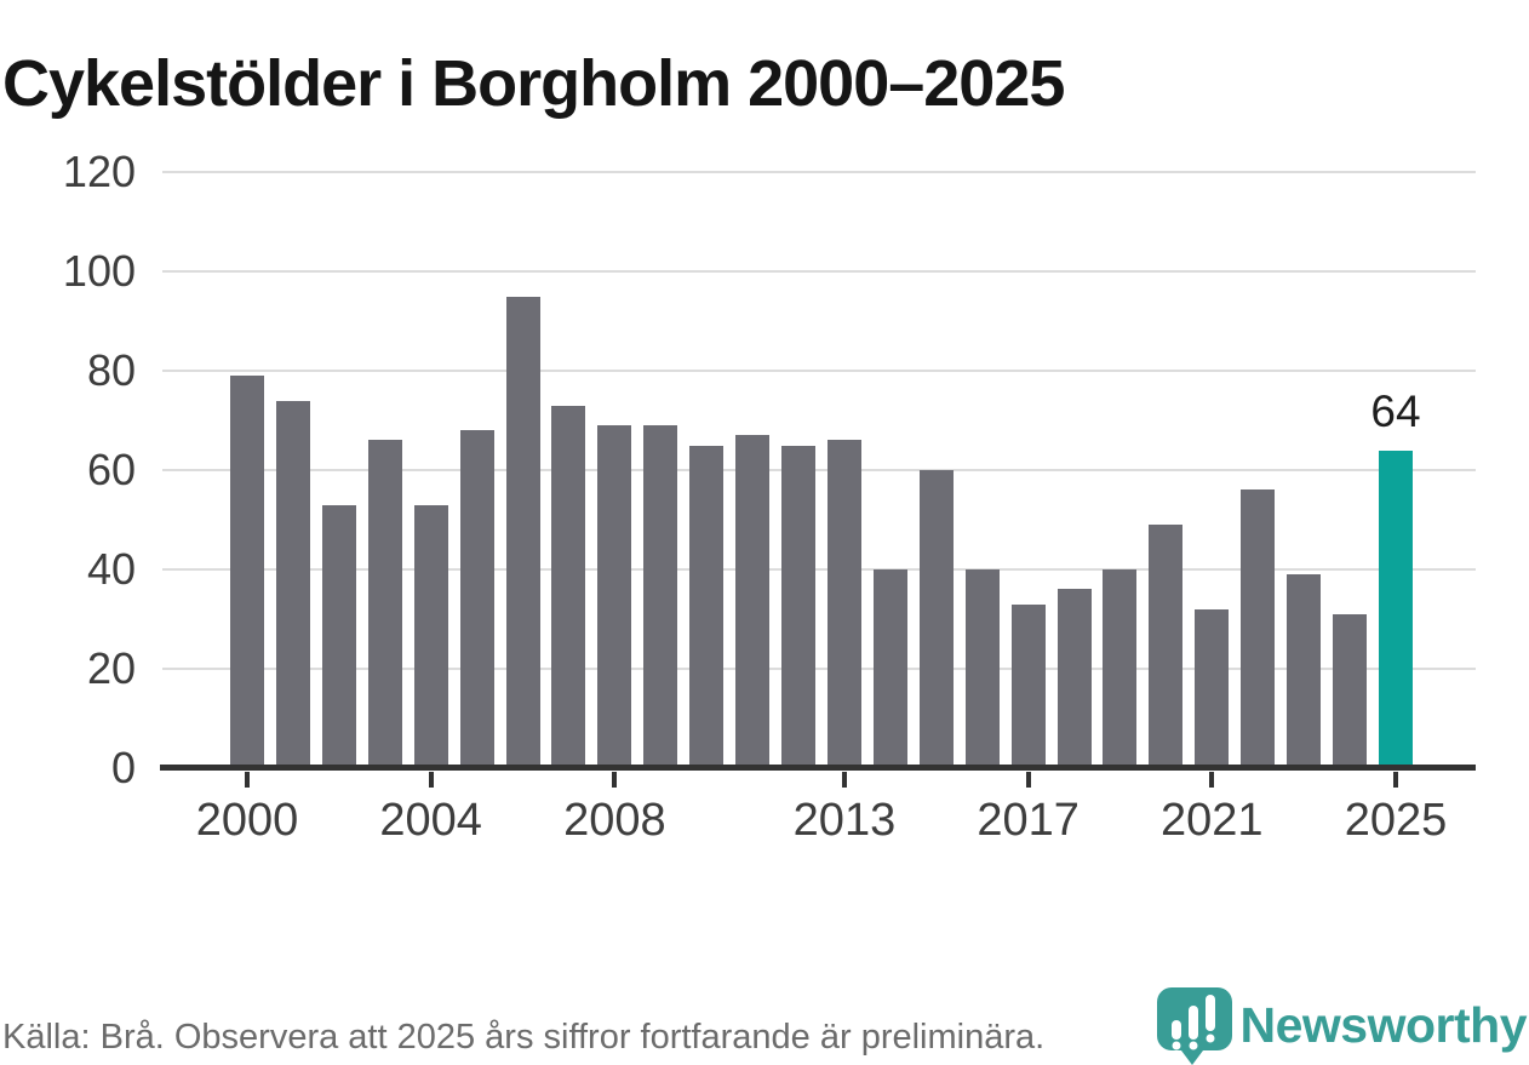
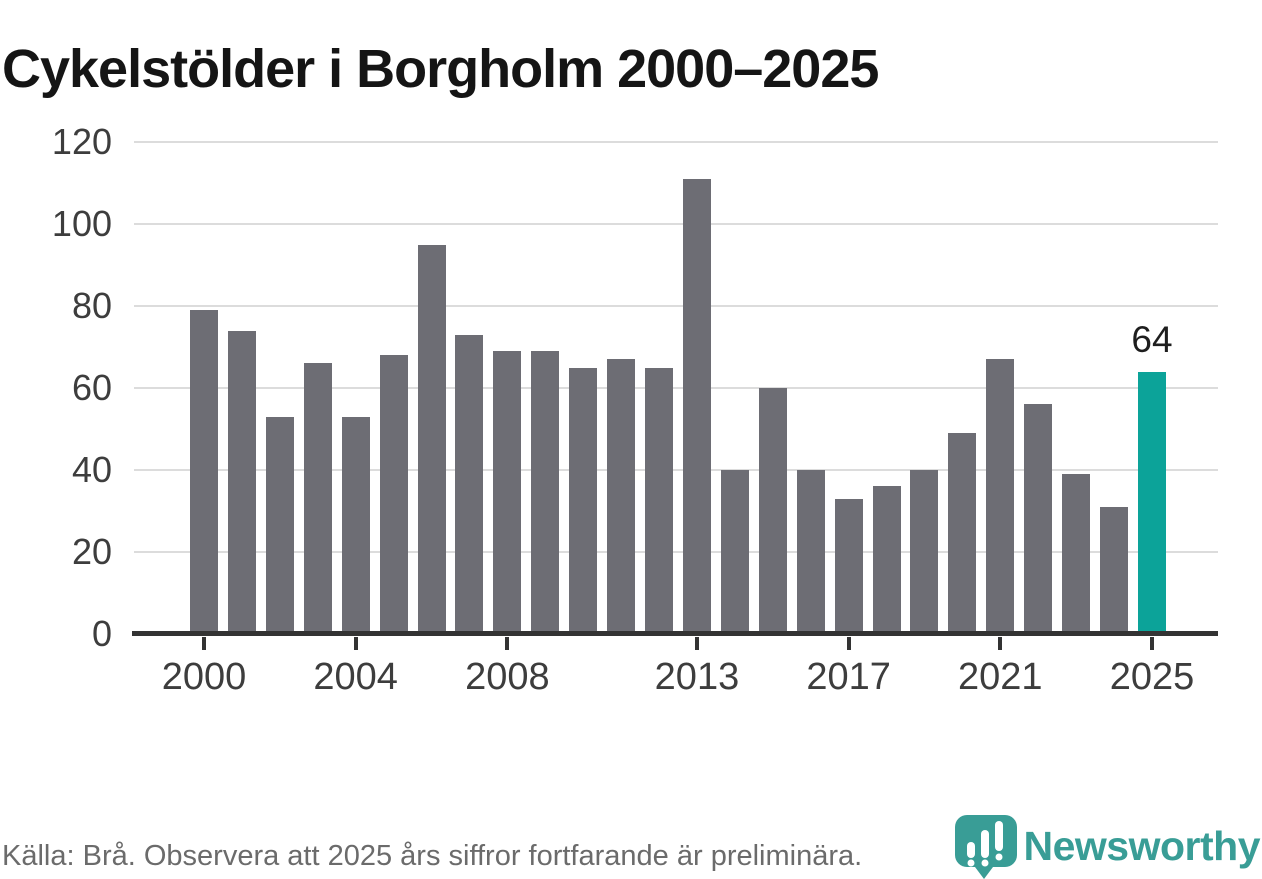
2013: 66 -> 111
2021: 32 -> 67
